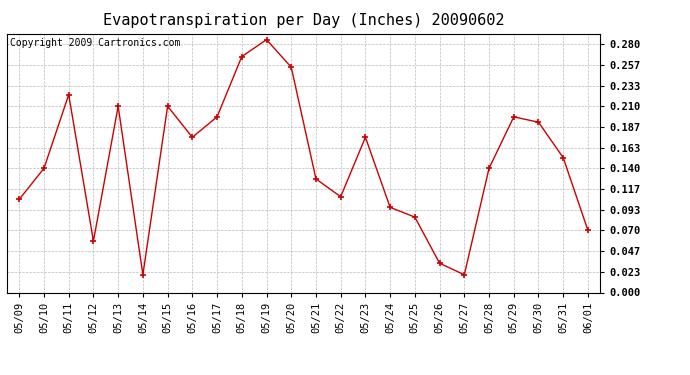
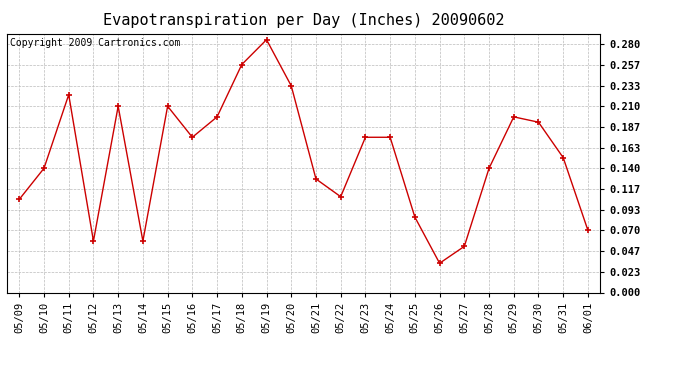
05/14: 0.020 -> 0.058
05/18: 0.266 -> 0.257
05/20: 0.254 -> 0.233
05/24: 0.096 -> 0.175
05/27: 0.020 -> 0.052
